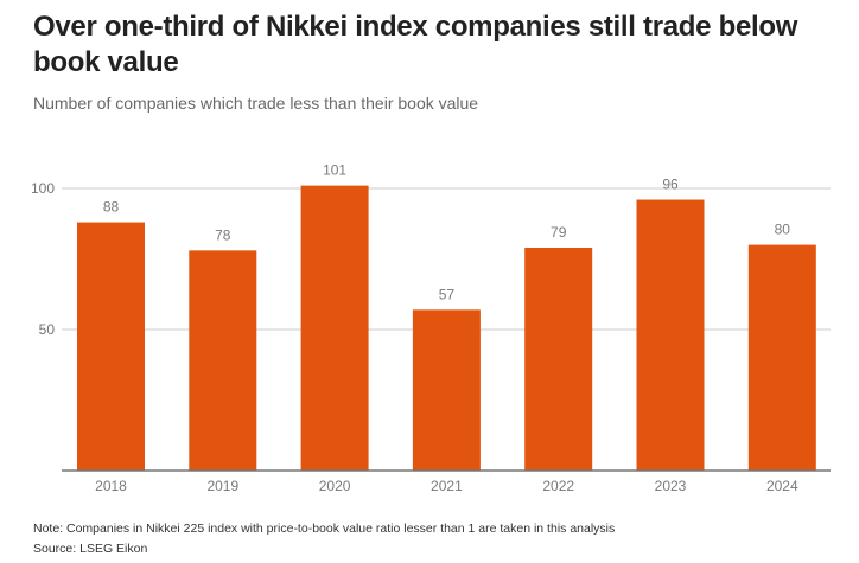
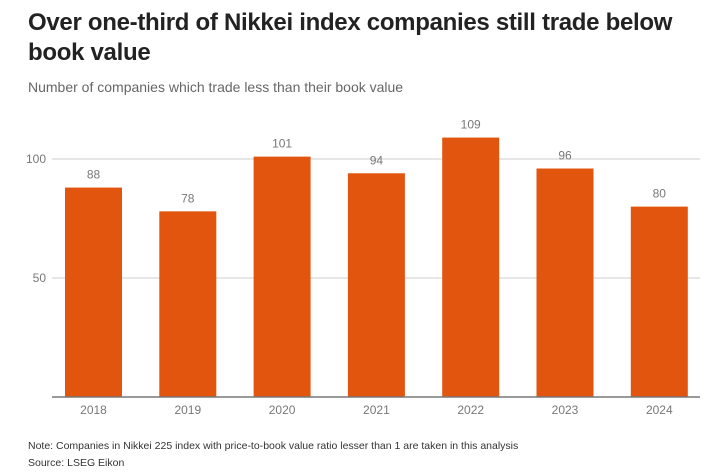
2021: 57 -> 94
2022: 79 -> 109
